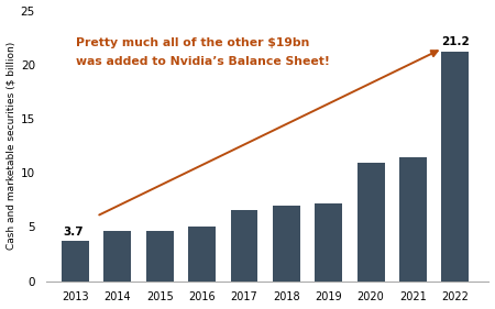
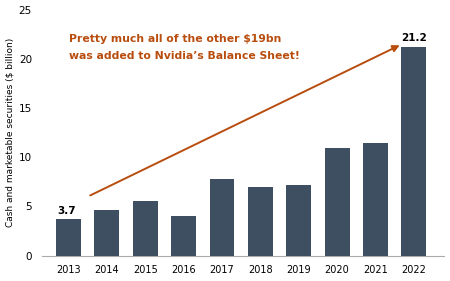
2015: 4.6 -> 5.6
2016: 5.0 -> 4.0
2017: 6.6 -> 7.8
